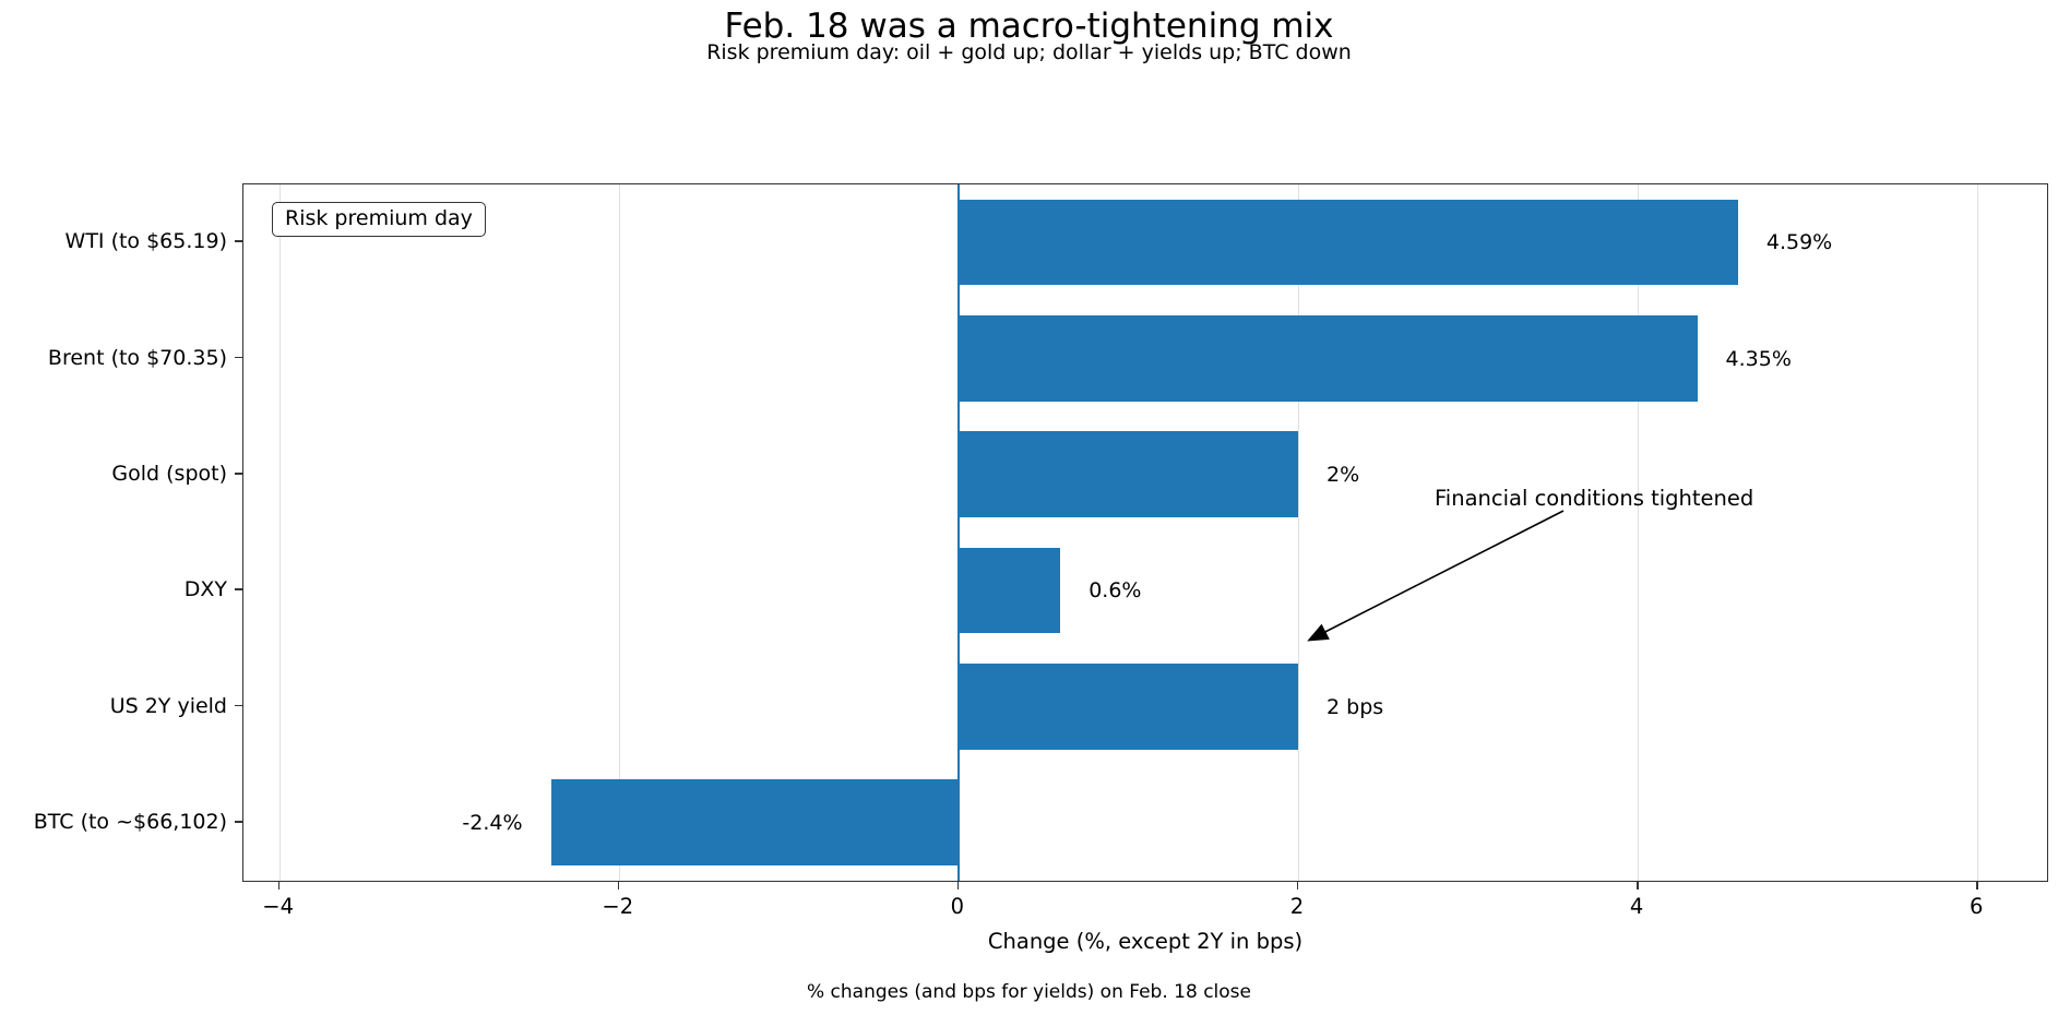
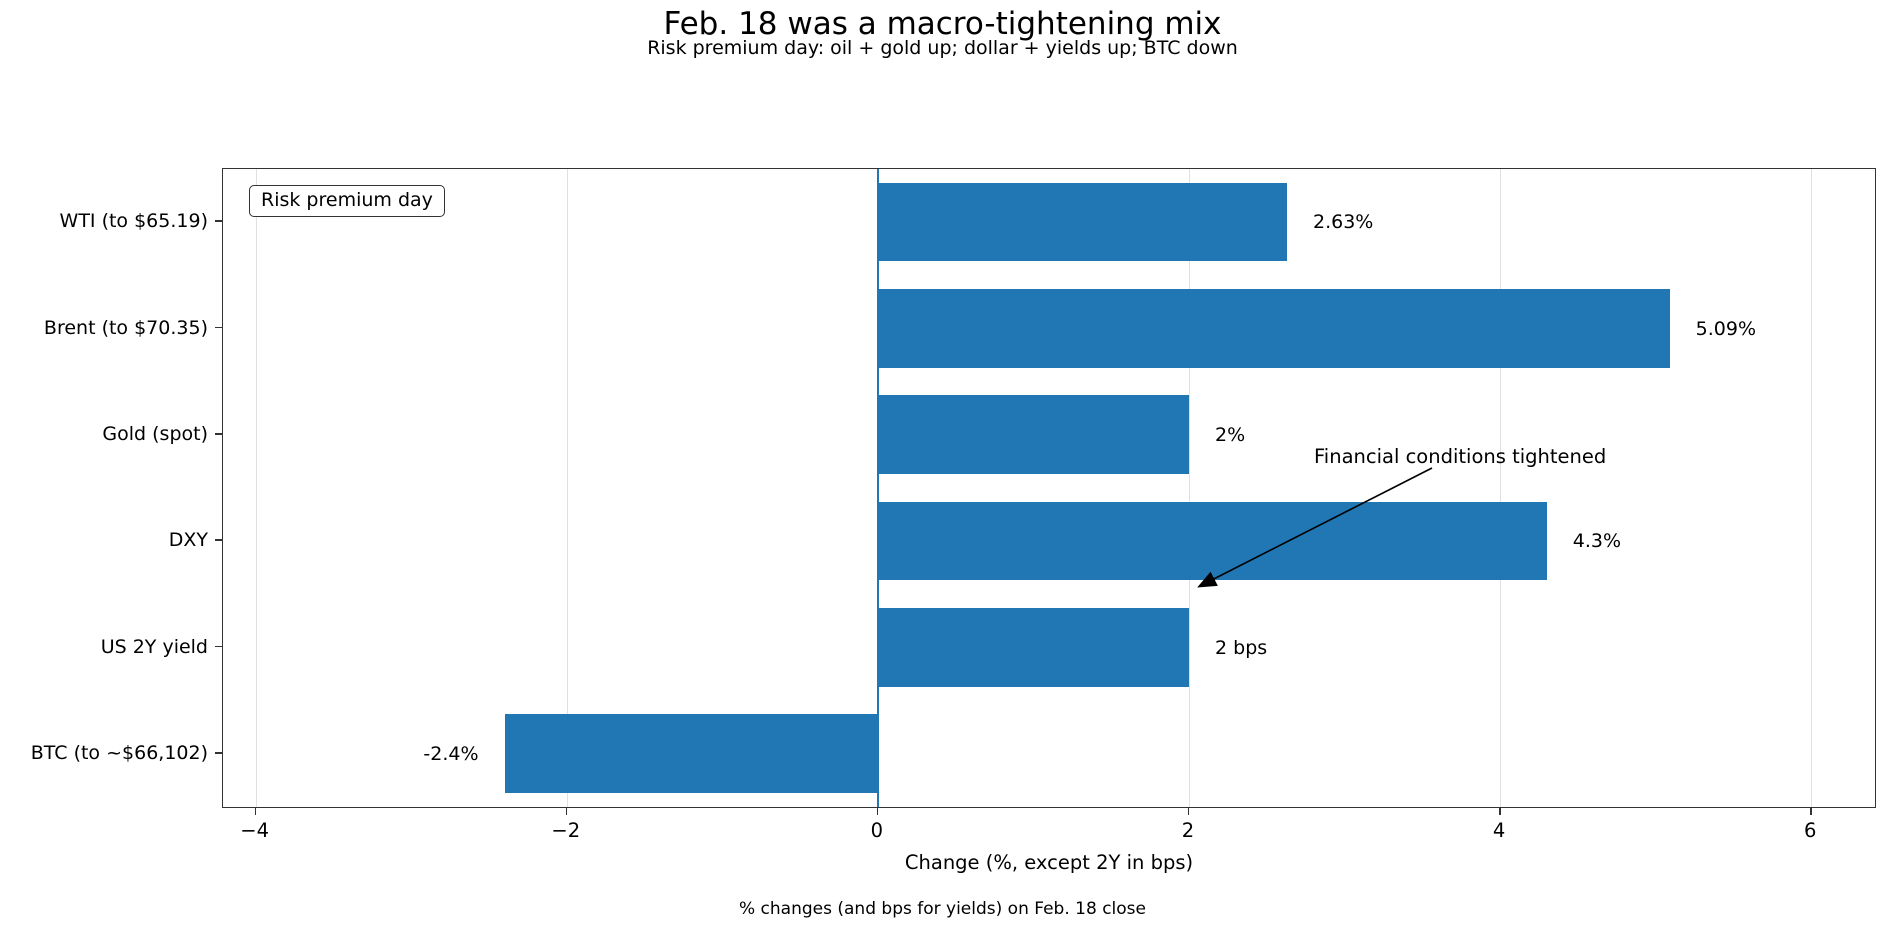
WTI (to $65.19): 4.59% -> 2.63%
Brent (to $70.35): 4.35% -> 5.09%
DXY: 0.6% -> 4.3%
